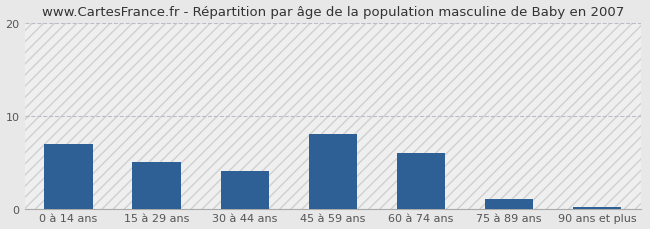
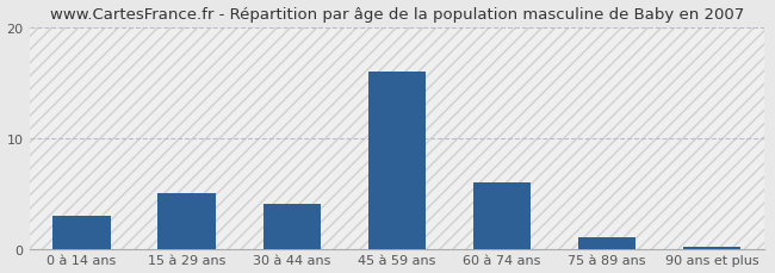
0 à 14 ans: 7.0 -> 3.0
45 à 59 ans: 8.0 -> 16.0
